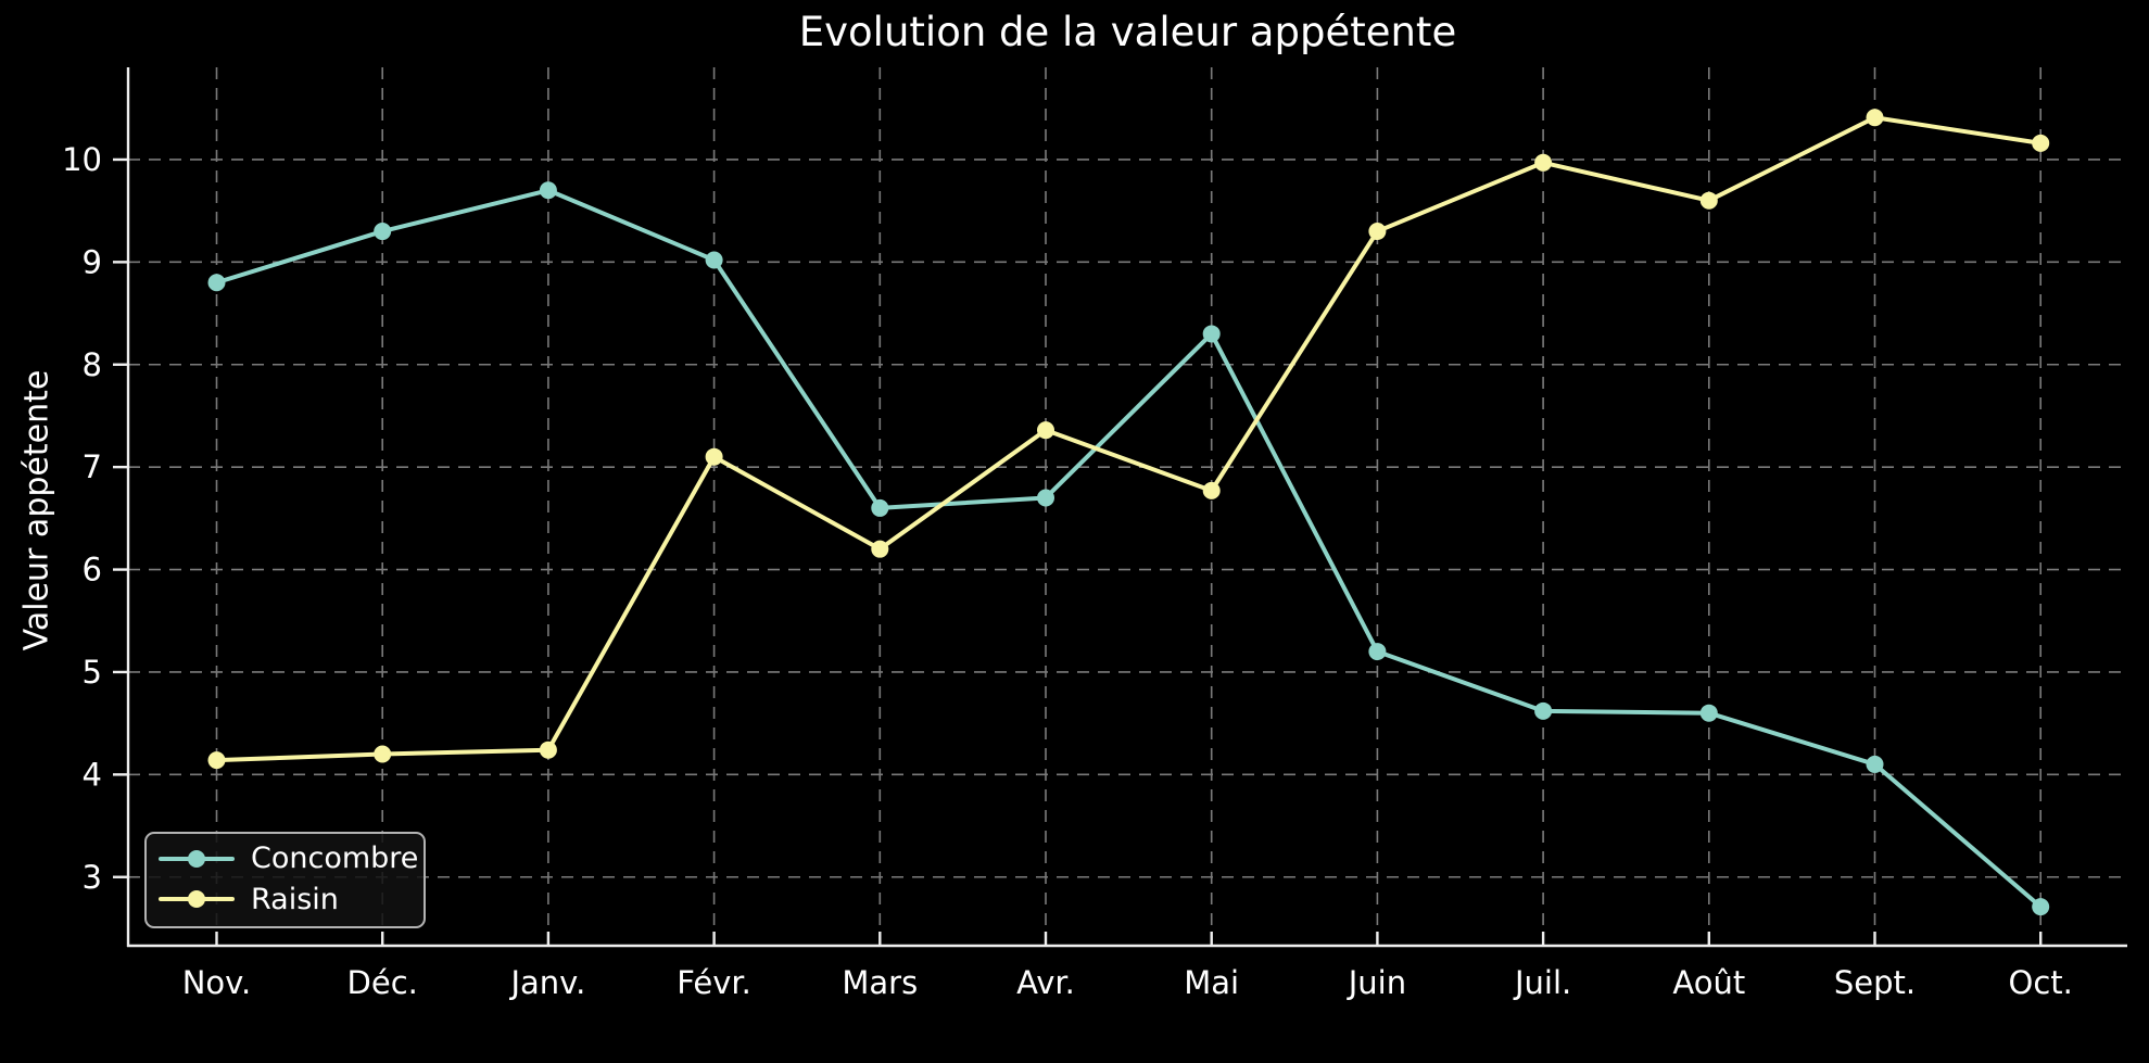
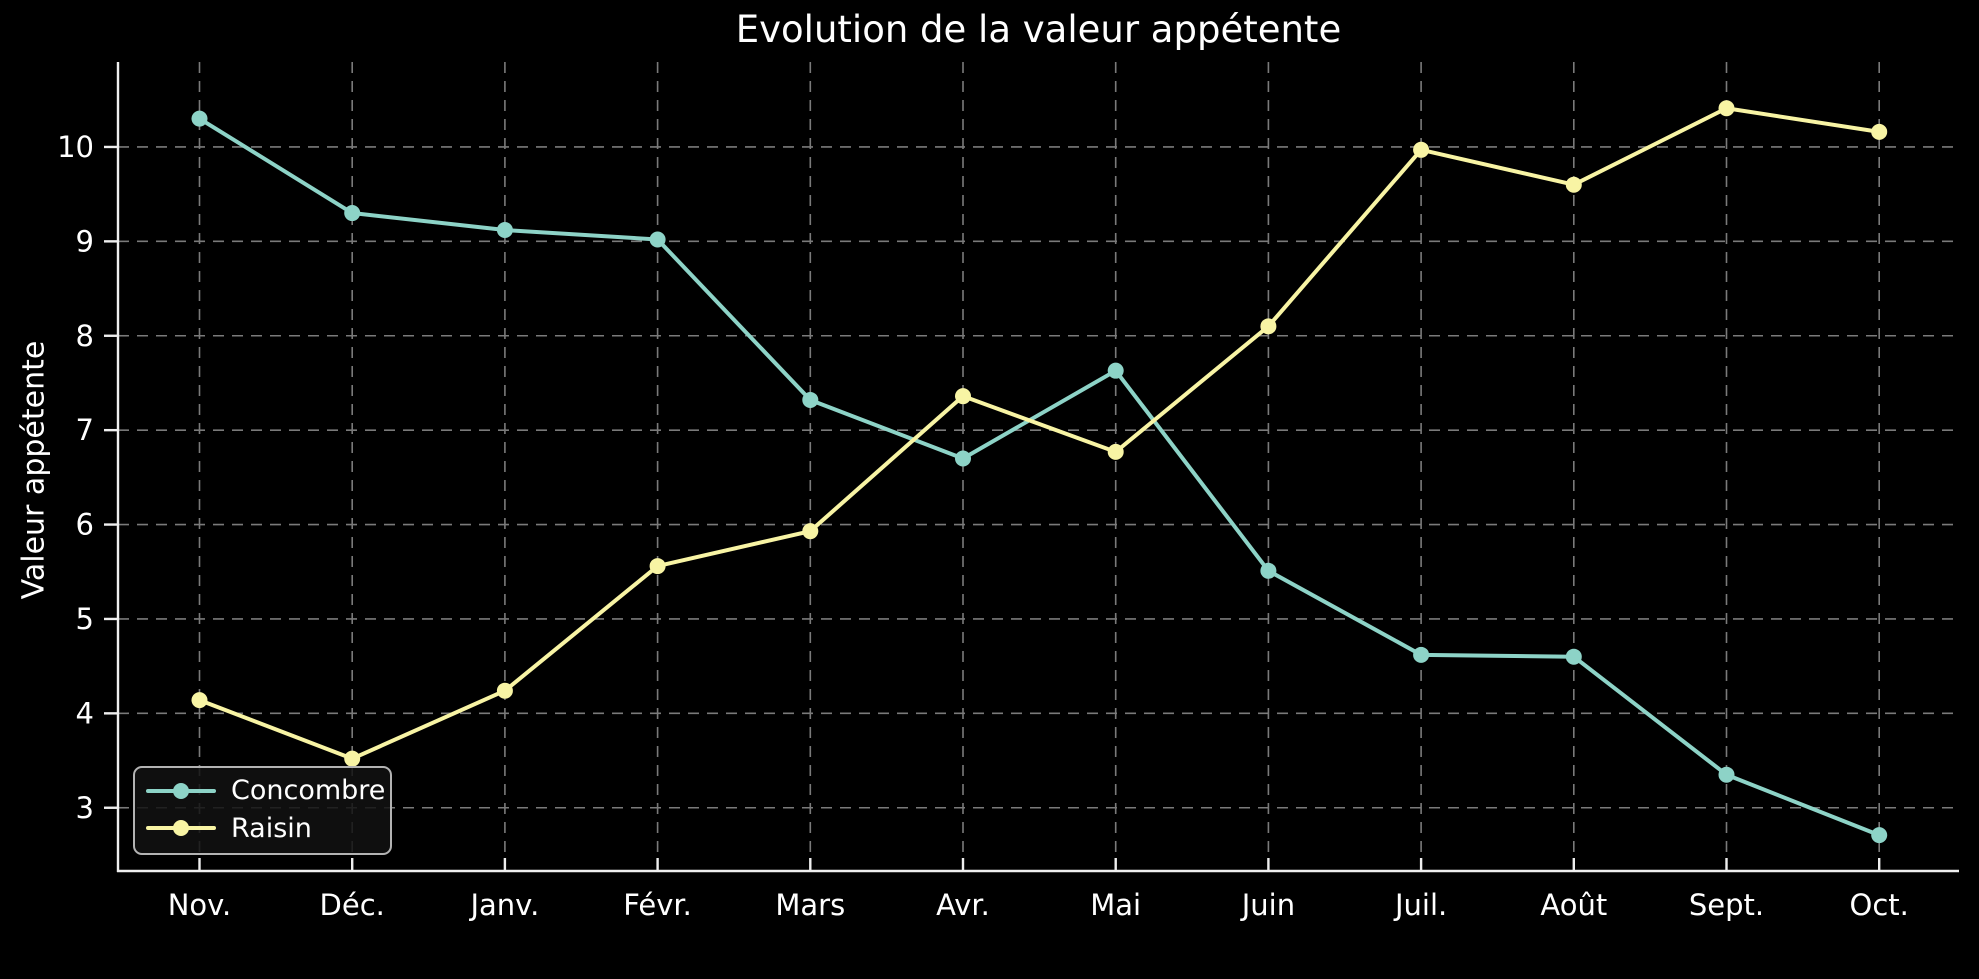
Concombre/Nov.: 8.8 -> 10.3
Raisin/Déc.: 4.2 -> 3.5
Concombre/Janv.: 9.7 -> 9.1
Raisin/Févr.: 7.1 -> 5.6
Concombre/Mars: 6.6 -> 7.3
Raisin/Mars: 6.2 -> 5.9
Concombre/Mai: 8.3 -> 7.6
Concombre/Juin: 5.2 -> 5.5
Raisin/Juin: 9.3 -> 8.1
Concombre/Sept.: 4.1 -> 3.4
